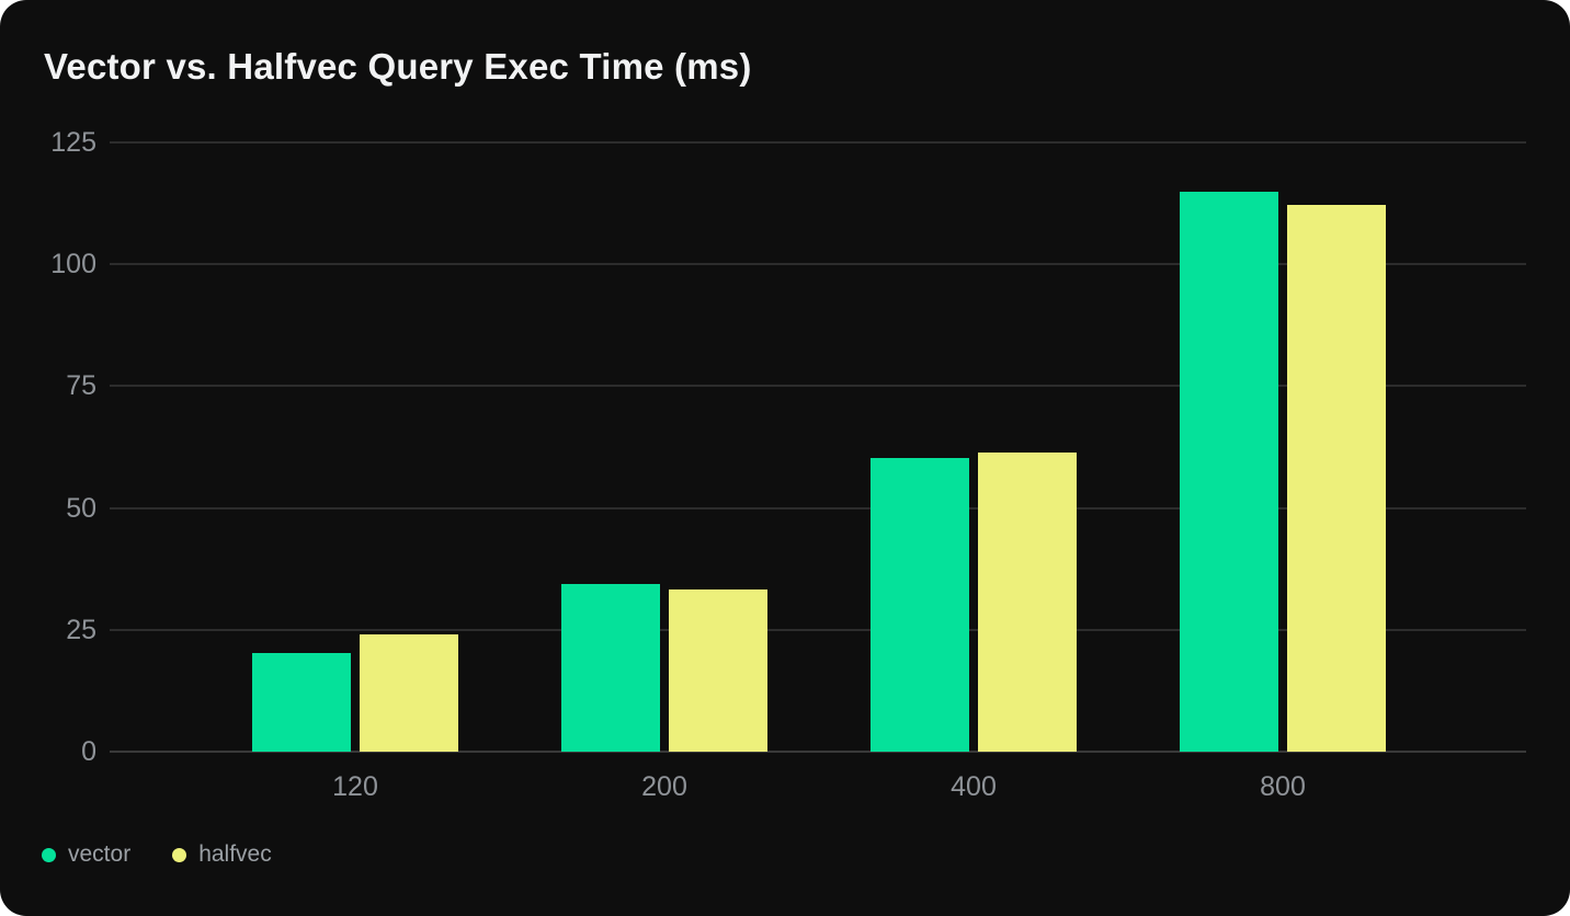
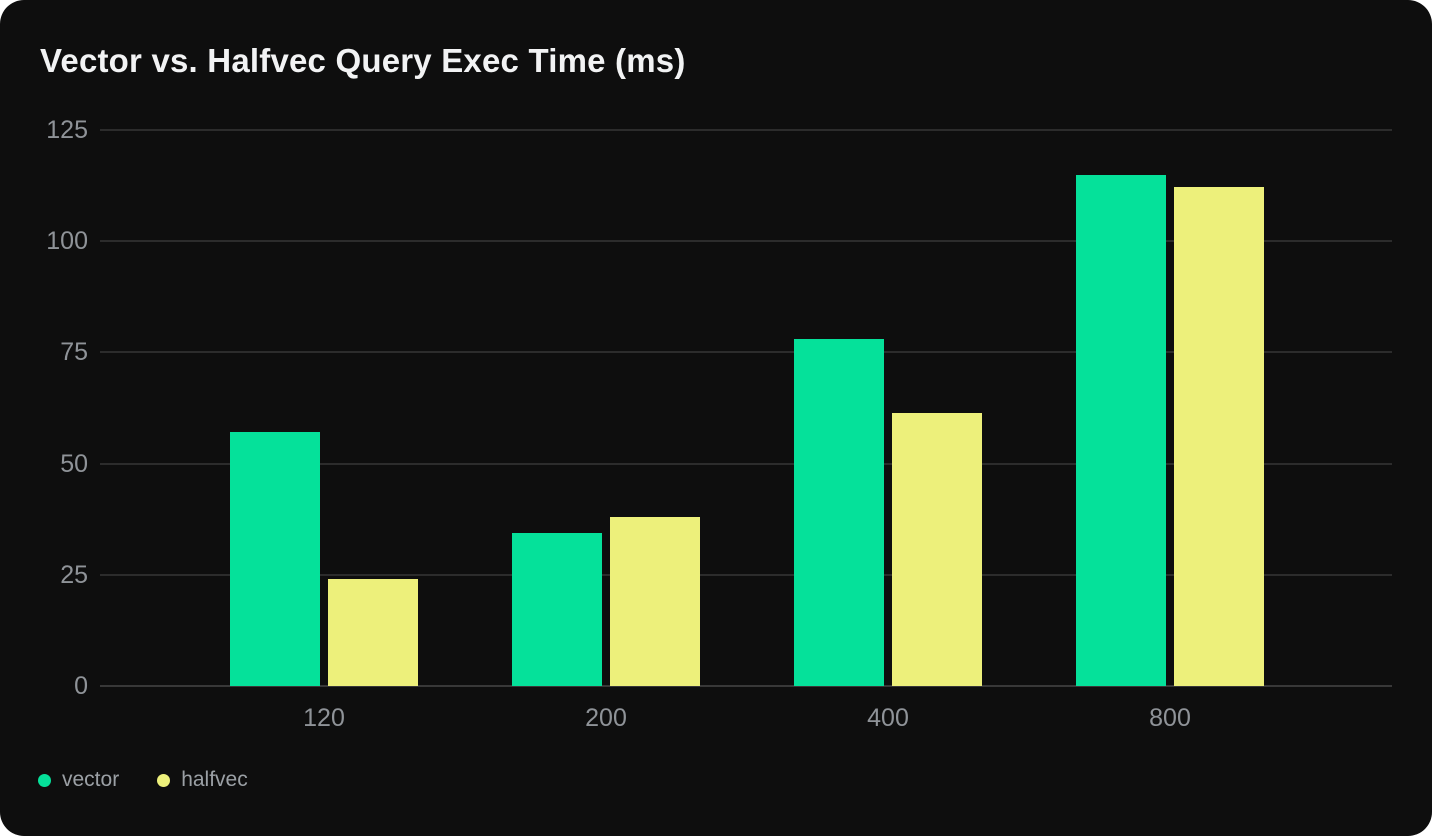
vector/120: 20 -> 57
halfvec/200: 33 -> 38
vector/400: 60 -> 78
